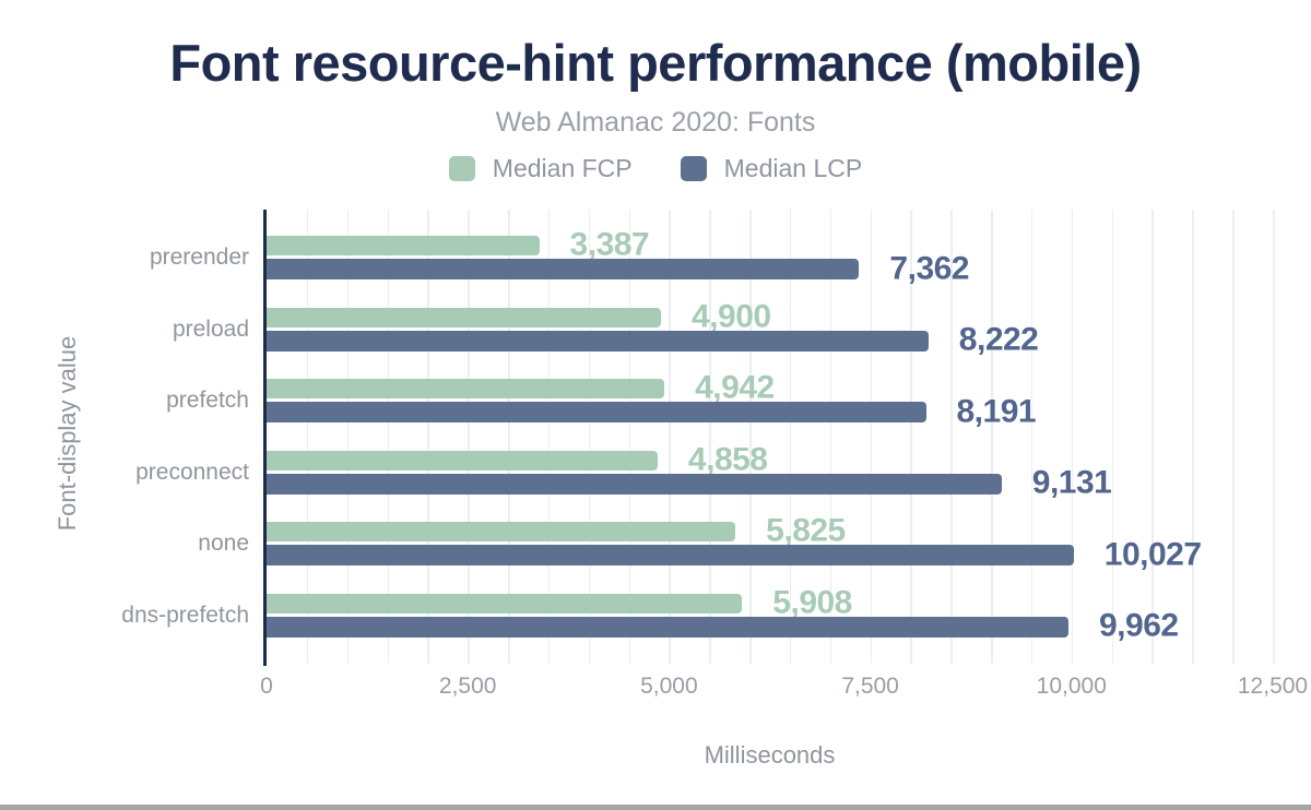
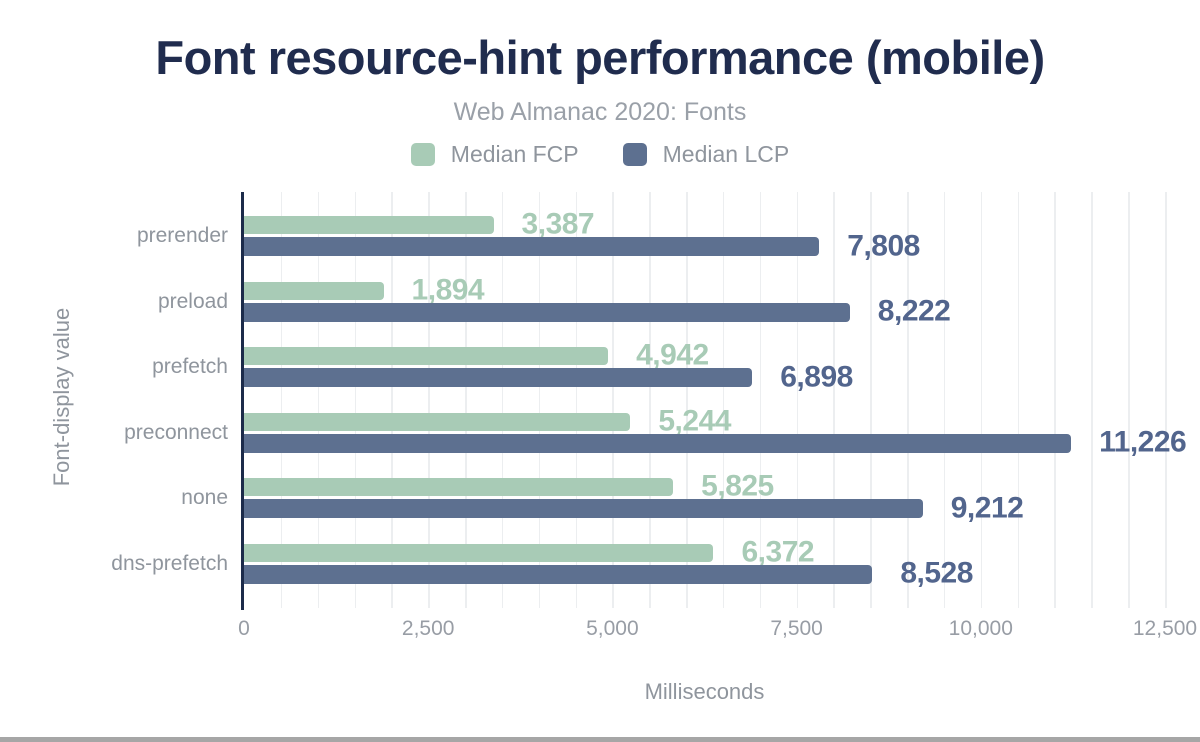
Median LCP/prerender: 7,362 -> 7,808
Median FCP/preload: 4,900 -> 1,894
Median LCP/prefetch: 8,191 -> 6,898
Median FCP/preconnect: 4,858 -> 5,244
Median LCP/preconnect: 9,131 -> 11,226
Median LCP/none: 10,027 -> 9,212
Median FCP/dns-prefetch: 5,908 -> 6,372
Median LCP/dns-prefetch: 9,962 -> 8,528
